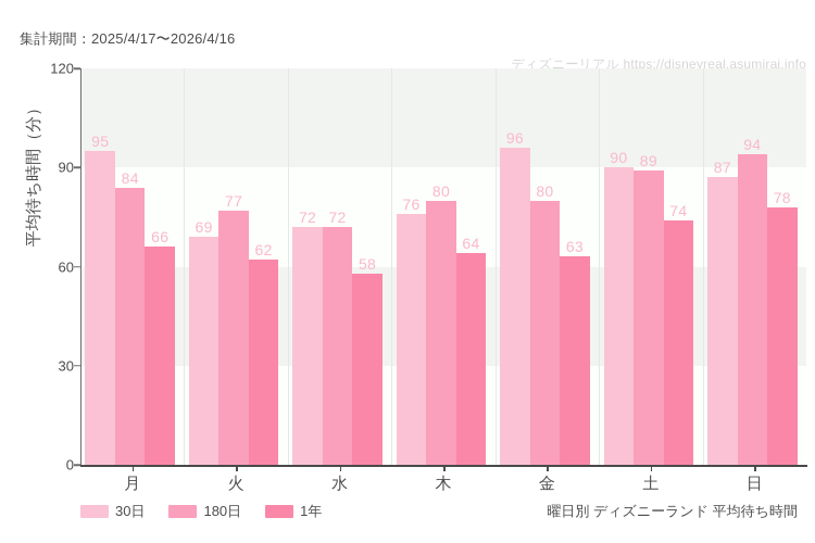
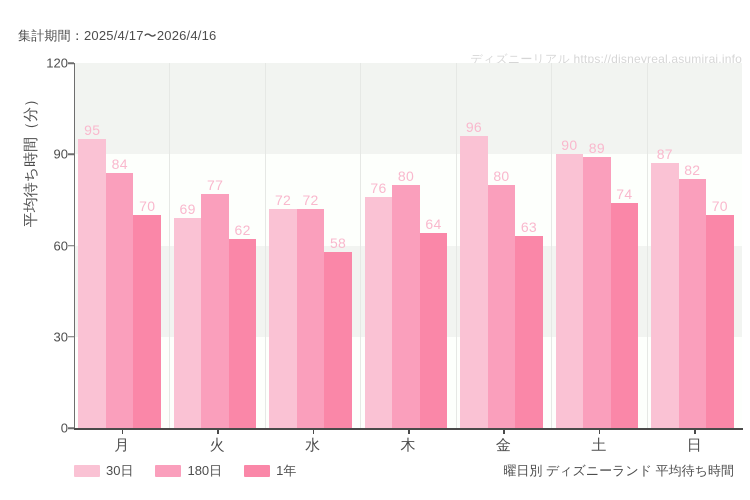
1年/月: 66 -> 70
180日/日: 94 -> 82
1年/日: 78 -> 70
